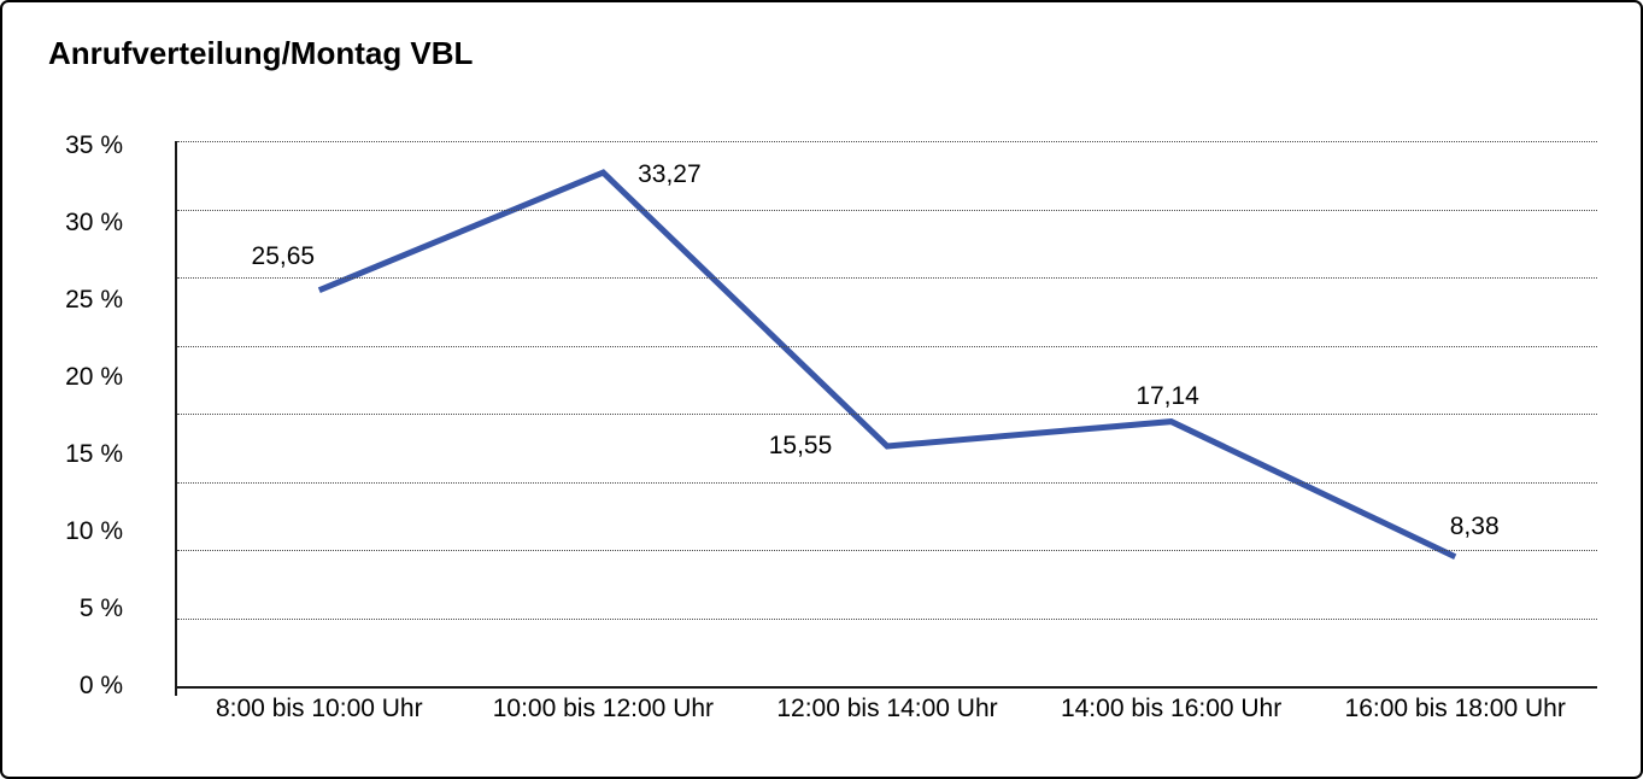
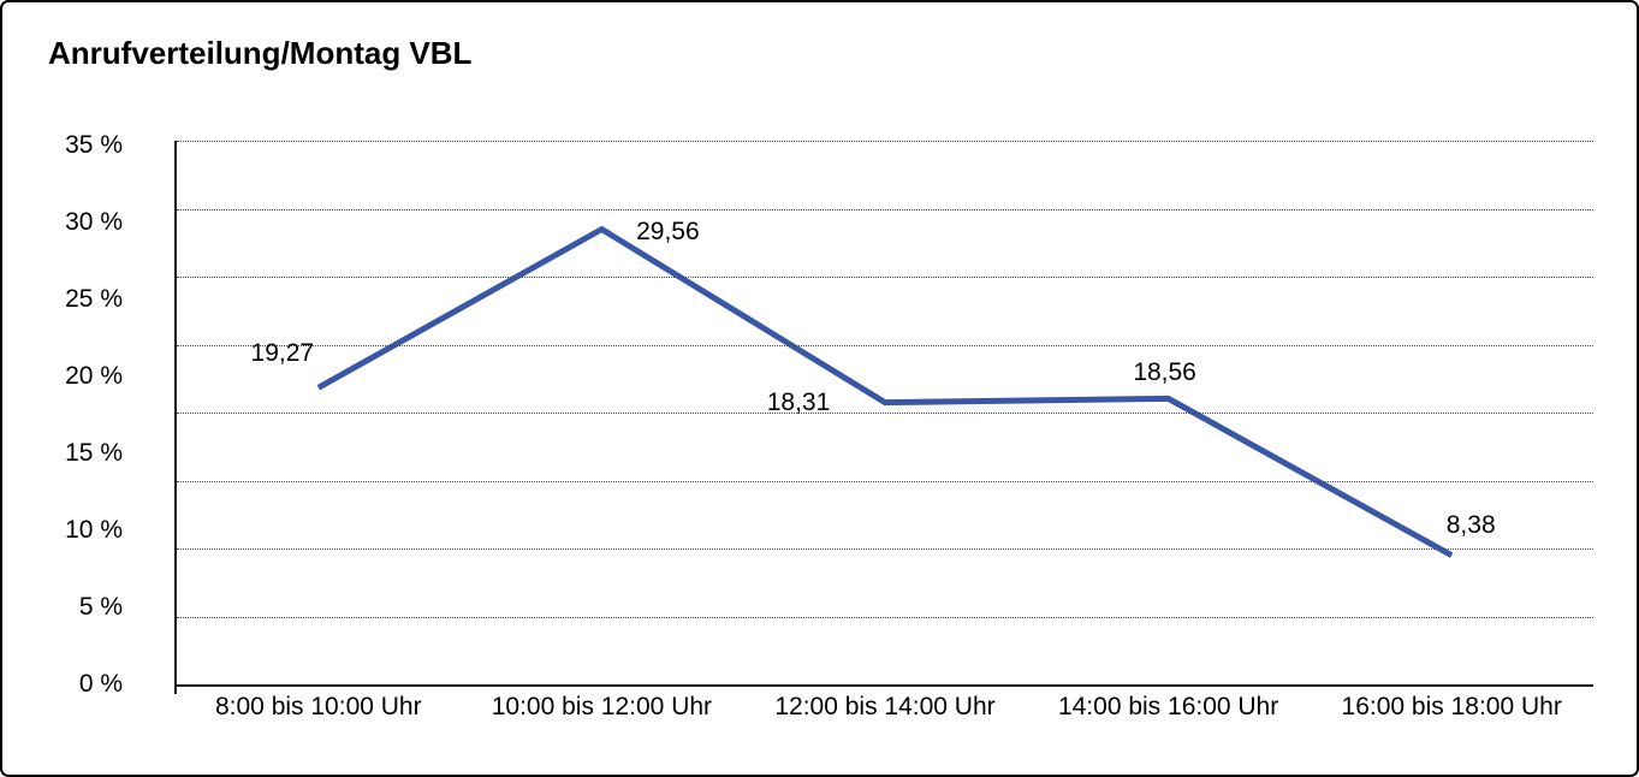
8:00 bis 10:00 Uhr: 25,65 -> 19,27
10:00 bis 12:00 Uhr: 33,27 -> 29,56
12:00 bis 14:00 Uhr: 15,55 -> 18,31
14:00 bis 16:00 Uhr: 17,14 -> 18,56
